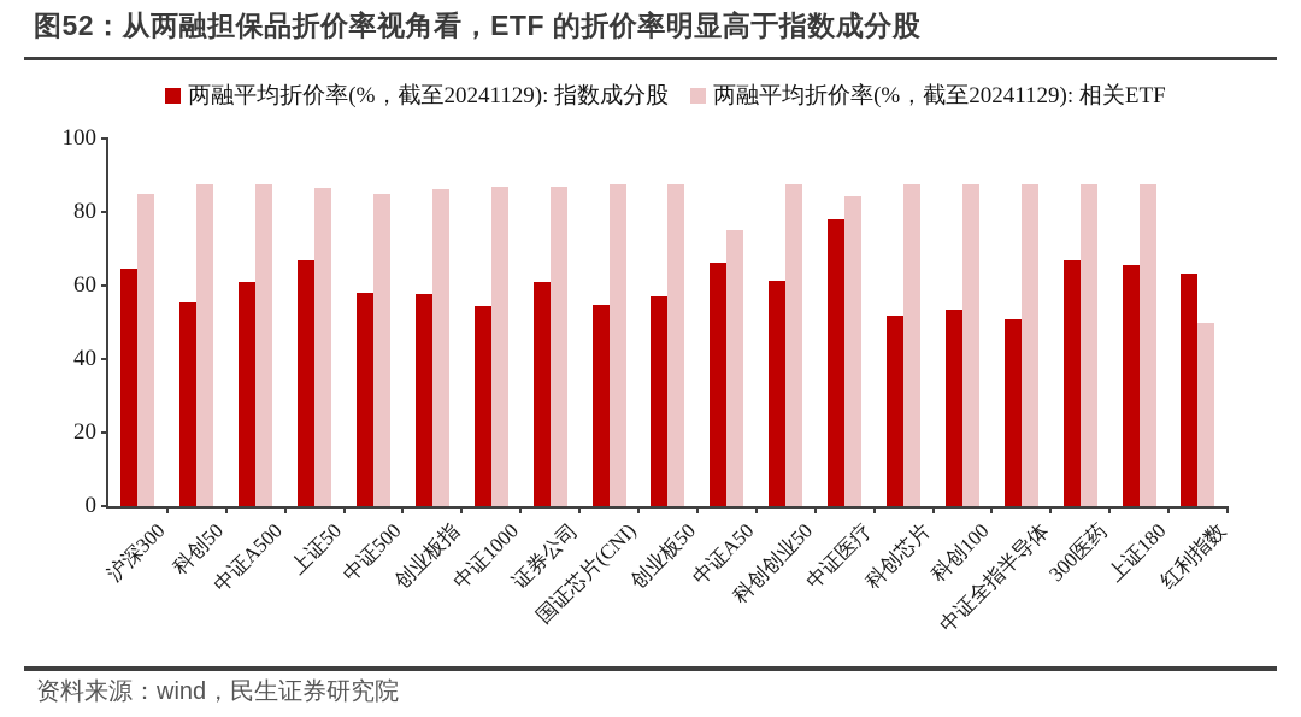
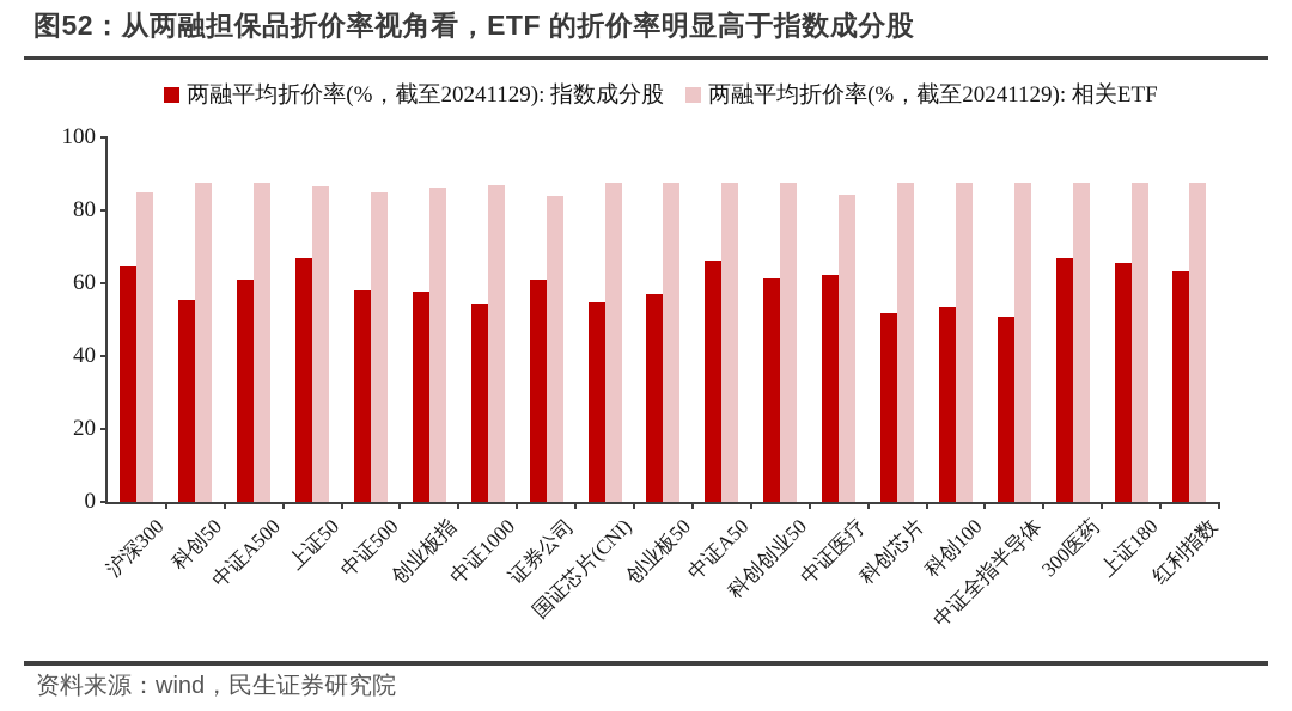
两融平均折价率(%，截至20241129): 相关ETF/证券公司: 87 -> 84
两融平均折价率(%，截至20241129): 相关ETF/中证A50: 75 -> 88
两融平均折价率(%，截至20241129): 指数成分股/中证医疗: 78 -> 62
两融平均折价率(%，截至20241129): 相关ETF/红利指数: 50 -> 88
